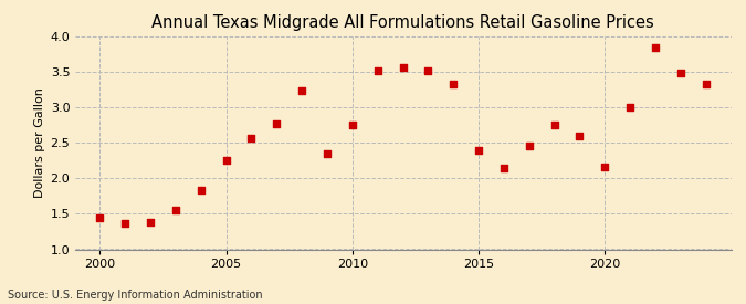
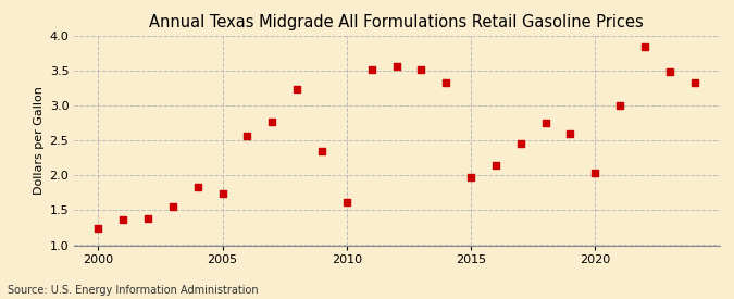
2000: 1.44 -> 1.24
2005: 2.25 -> 1.74
2010: 2.76 -> 1.62
2015: 2.40 -> 1.98
2020: 2.16 -> 2.04
